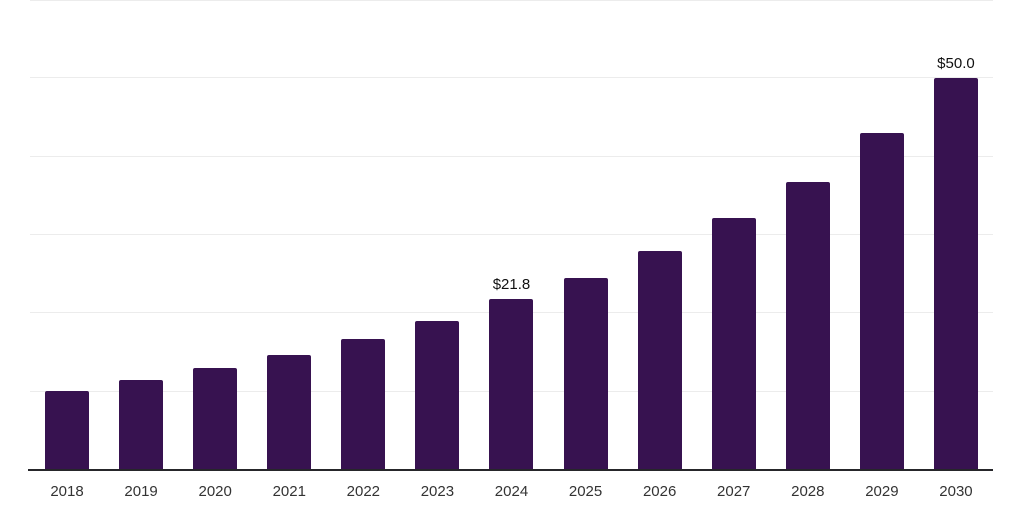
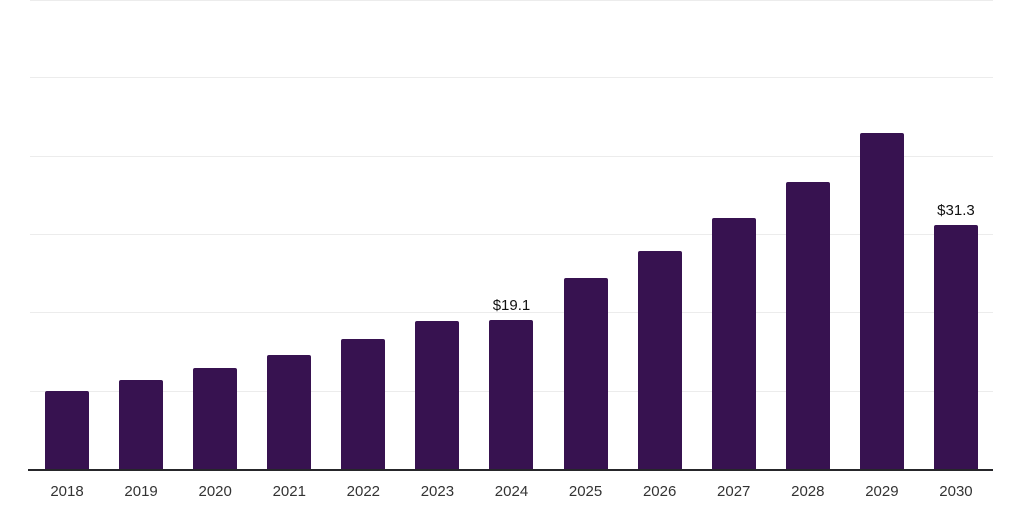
2024: $21.8 -> $19.1
2030: $50.0 -> $31.3
